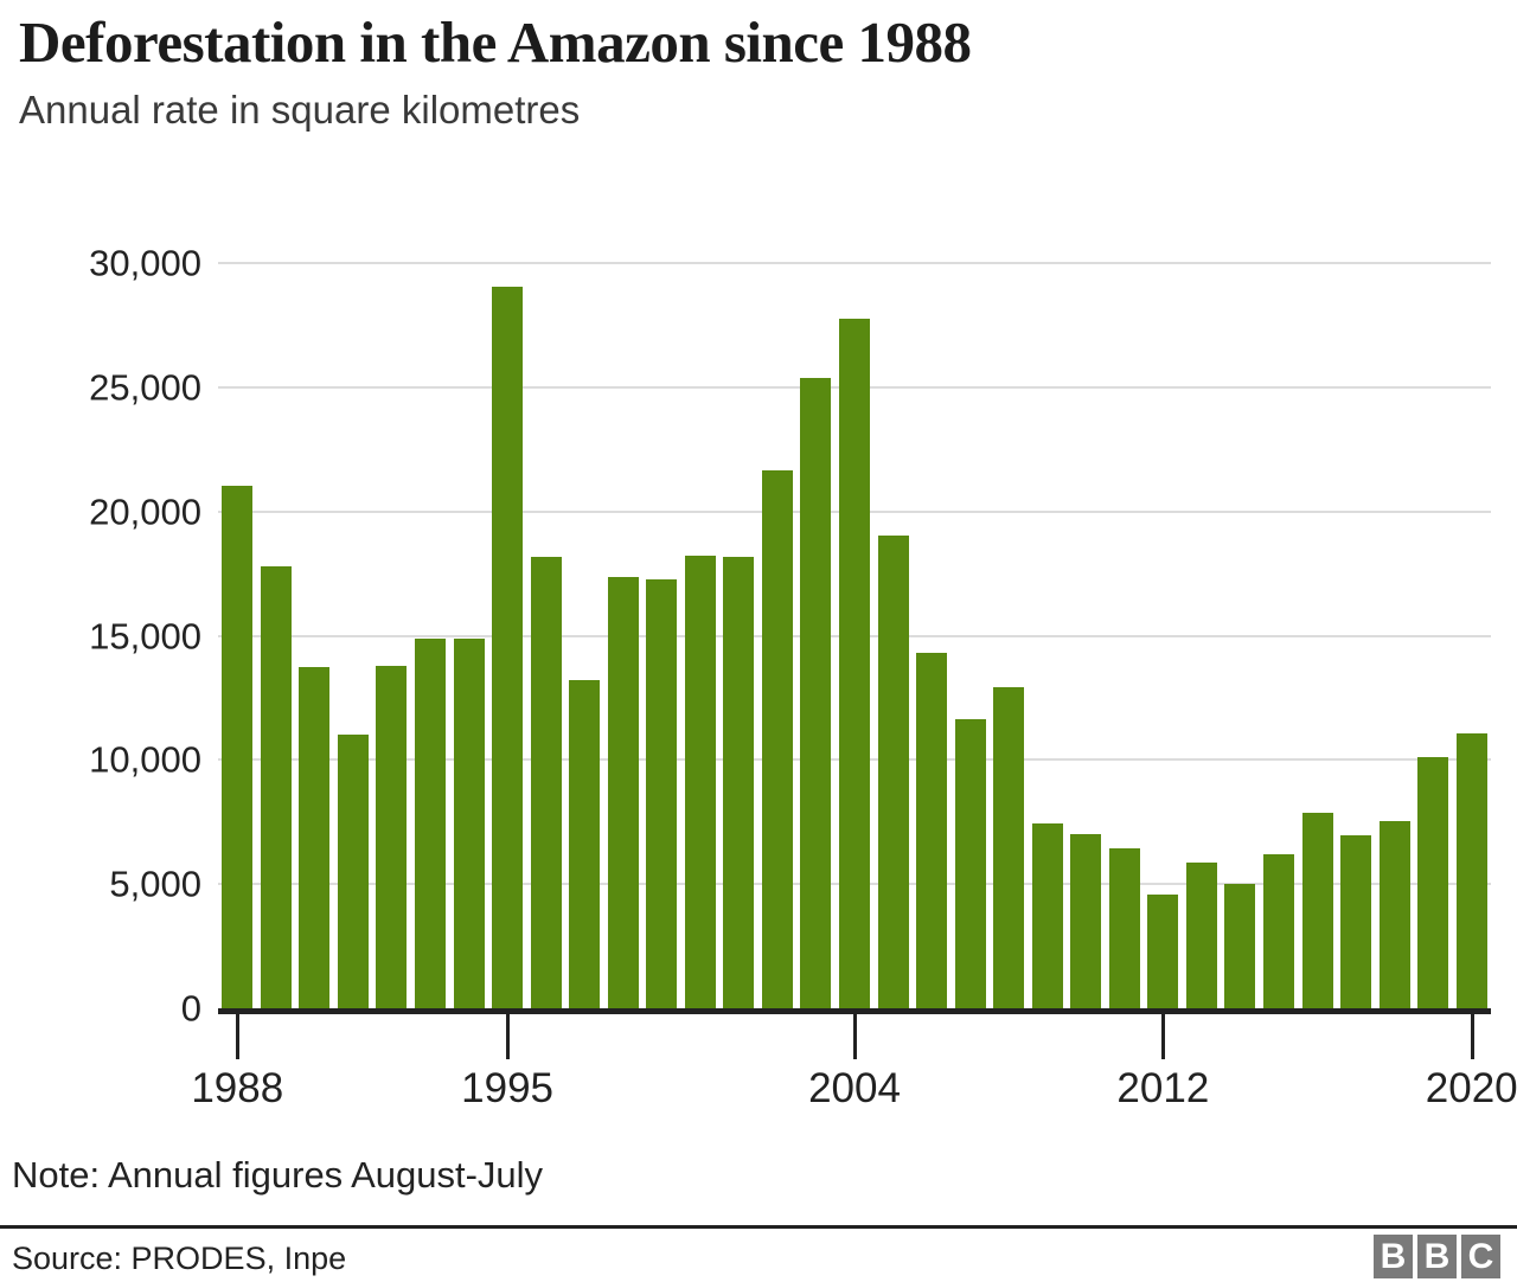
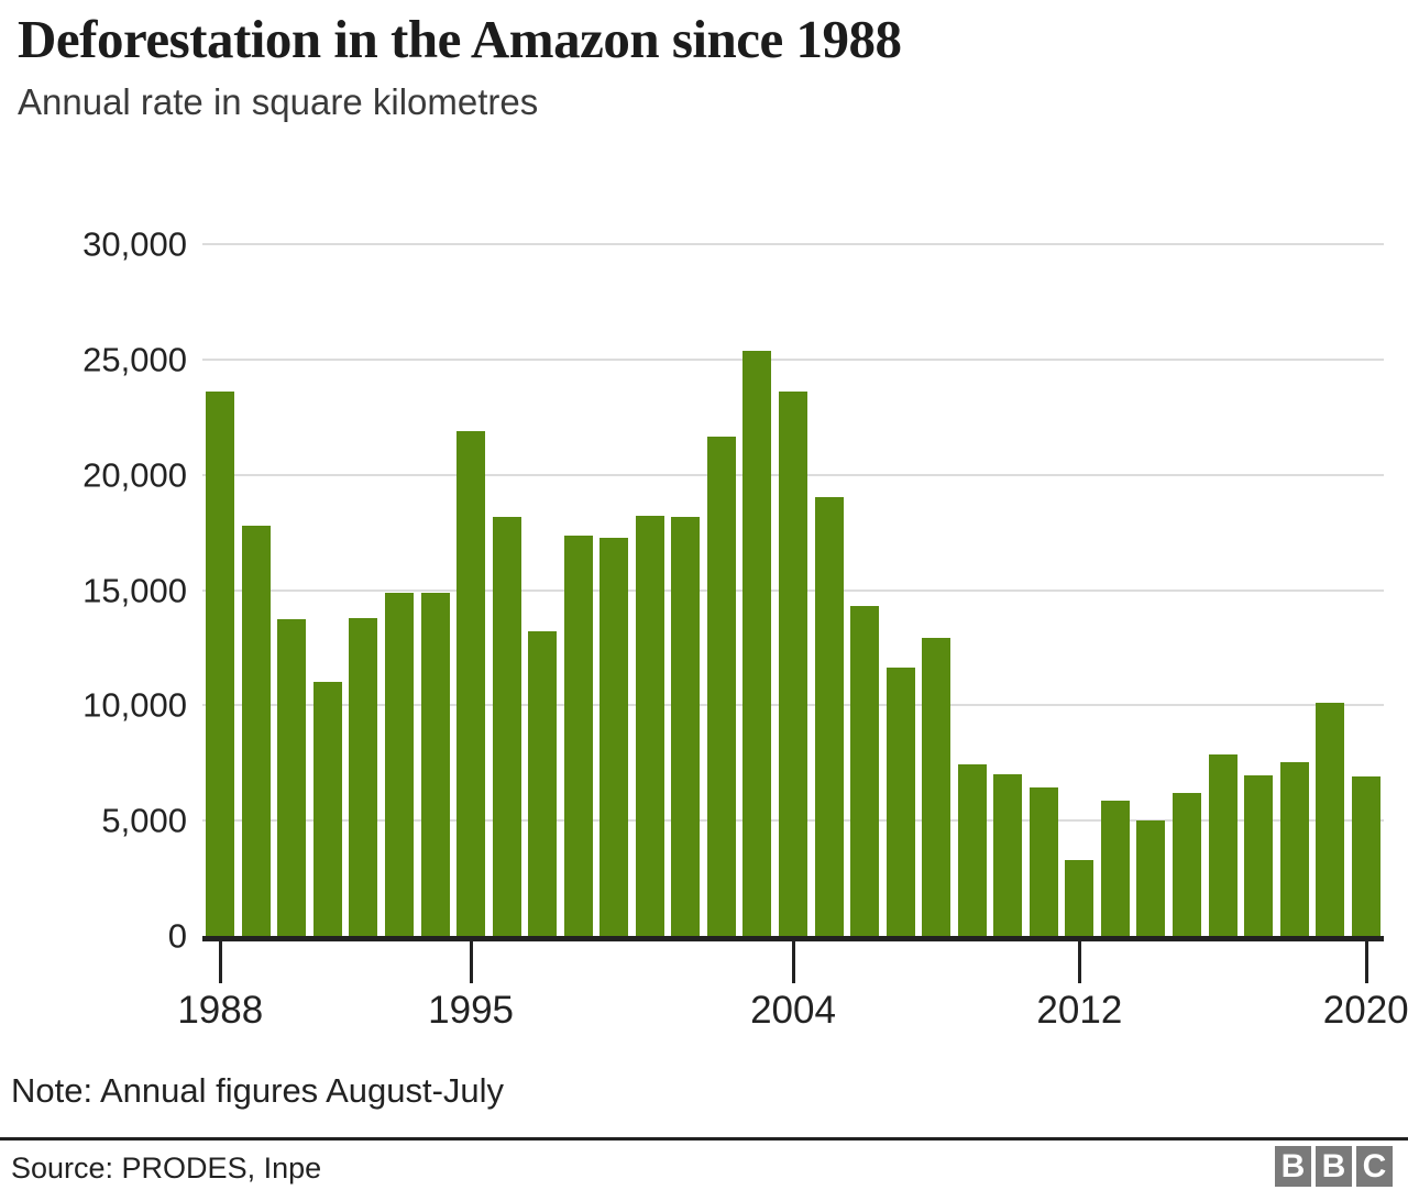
1988: 21000 -> 23600
1995: 29100 -> 21900
2004: 27800 -> 23600
2012: 4600 -> 3300
2020: 11100 -> 6900
